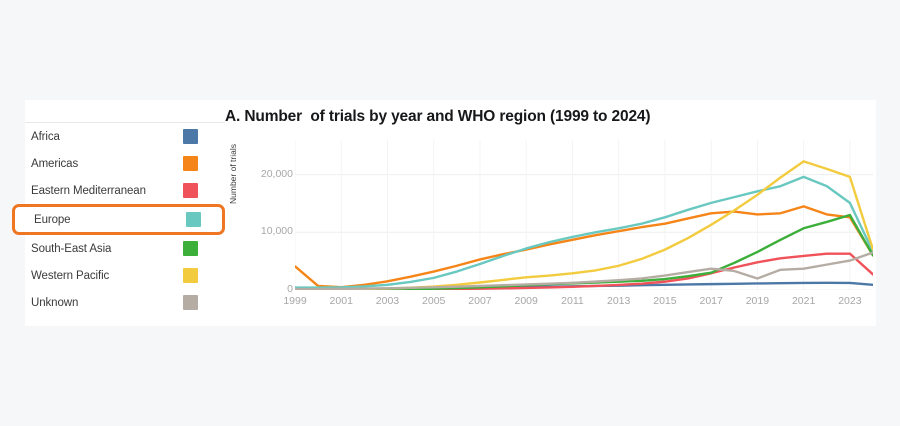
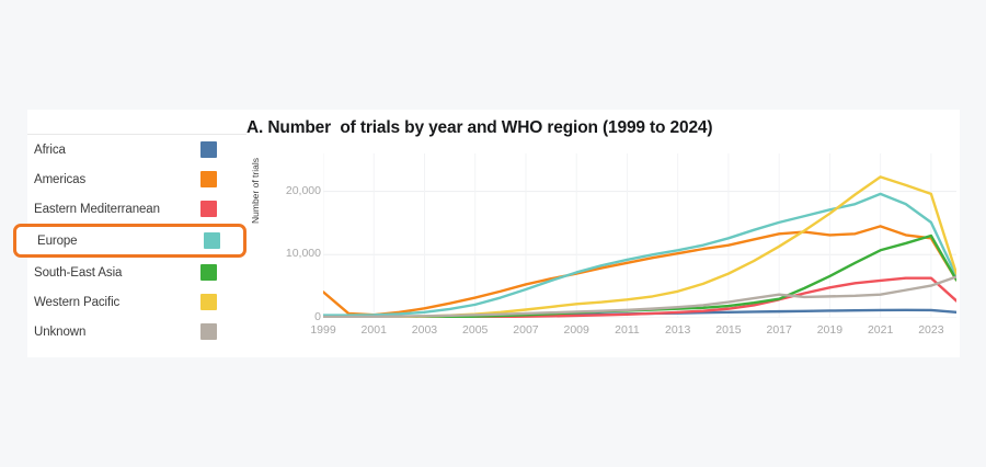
Unknown/2019: 2000 -> 3000
